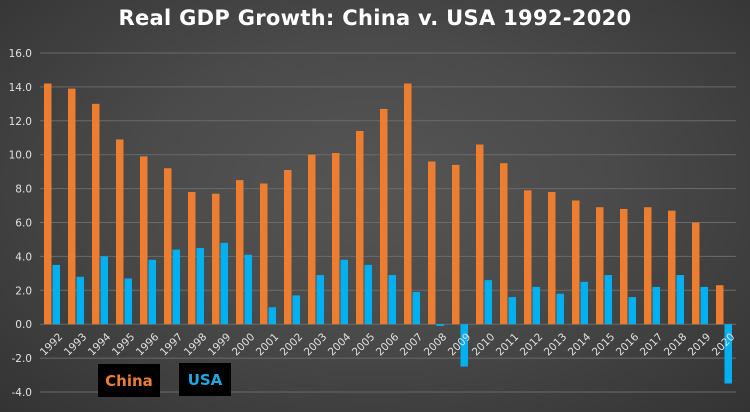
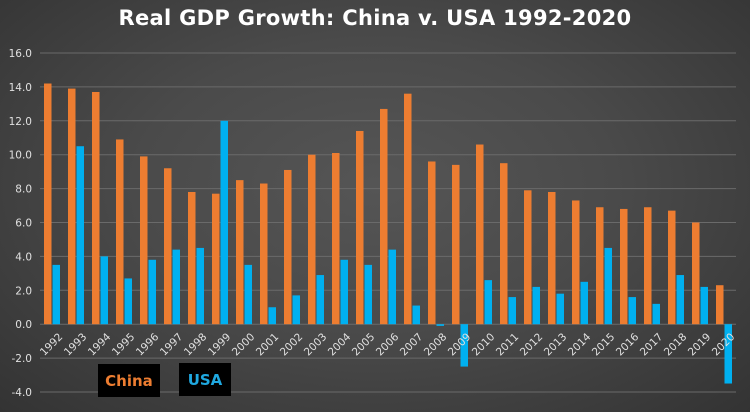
USA/1993: 2.8 -> 10.5
China/1994: 13.0 -> 13.7
USA/1999: 4.8 -> 12.0
USA/2000: 4.1 -> 3.5
USA/2006: 2.9 -> 4.4
China/2007: 14.2 -> 13.6
USA/2007: 1.9 -> 1.1
USA/2015: 2.9 -> 4.5
USA/2017: 2.2 -> 1.2
